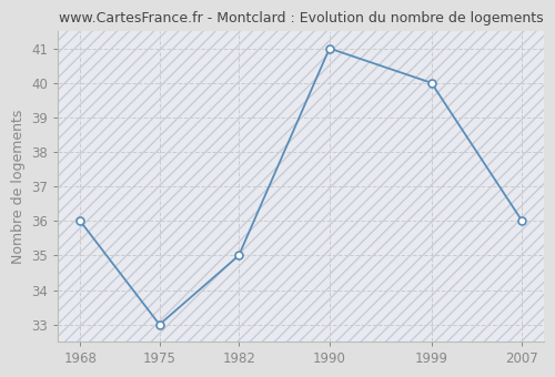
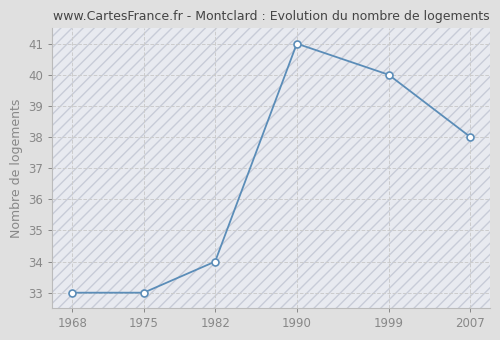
1968: 36 -> 33
1982: 35 -> 34
2007: 36 -> 38
